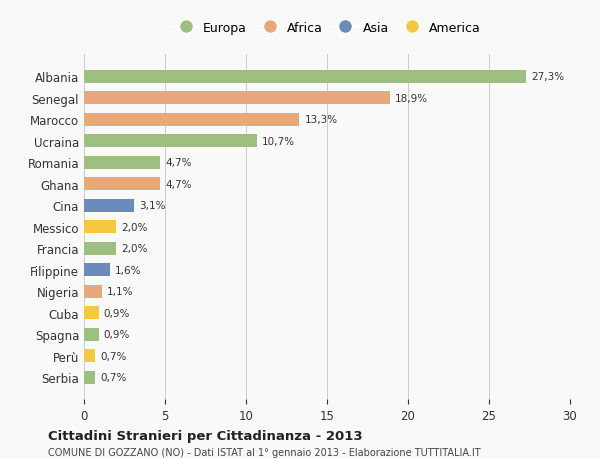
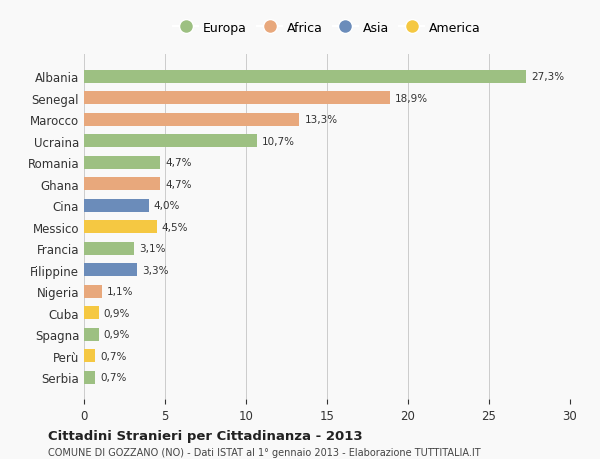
Cina: 3,1% -> 4,0%
Messico: 2,0% -> 4,5%
Francia: 2,0% -> 3,1%
Filippine: 1,6% -> 3,3%
